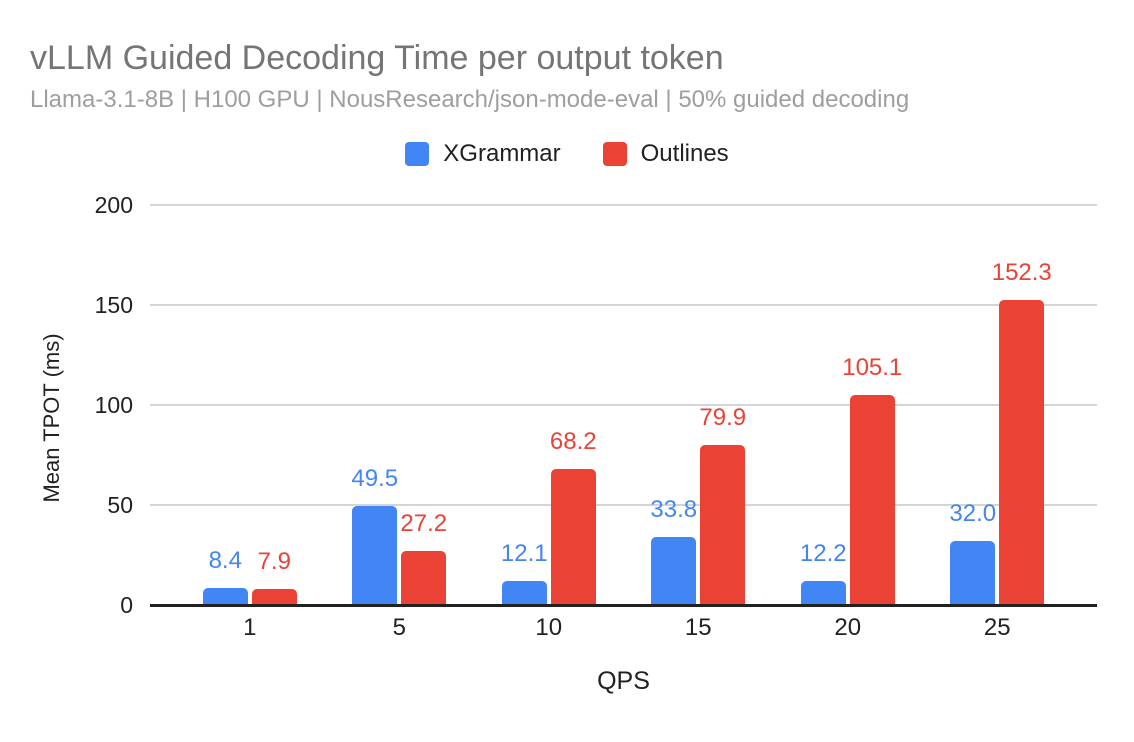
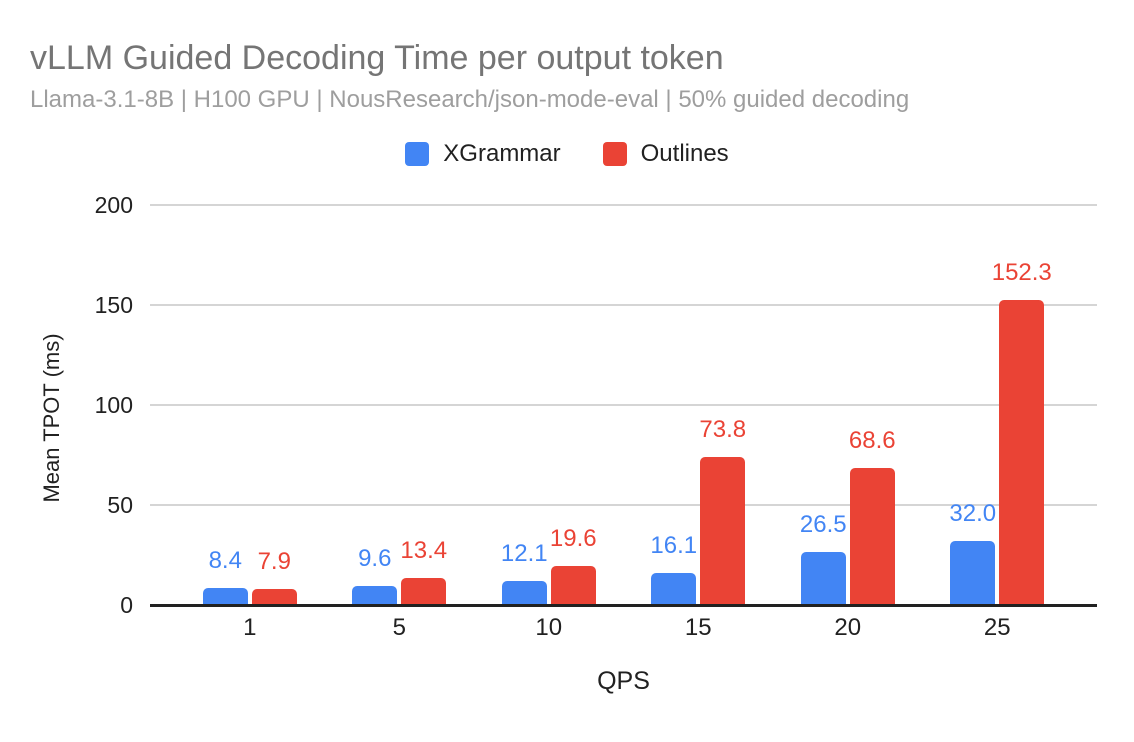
XGrammar/5: 49.5 -> 9.6
Outlines/5: 27.2 -> 13.4
Outlines/10: 68.2 -> 19.6
XGrammar/15: 33.8 -> 16.1
Outlines/15: 79.9 -> 73.8
XGrammar/20: 12.2 -> 26.5
Outlines/20: 105.1 -> 68.6
